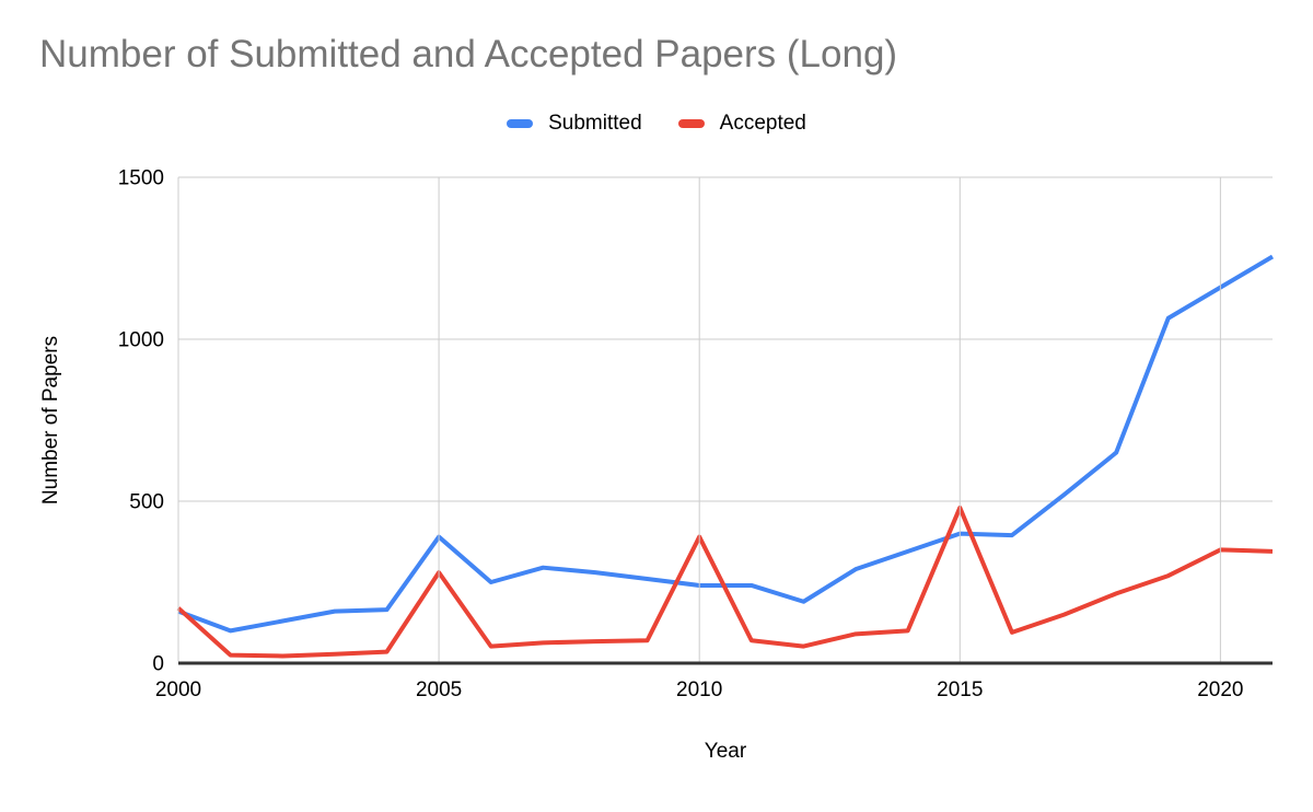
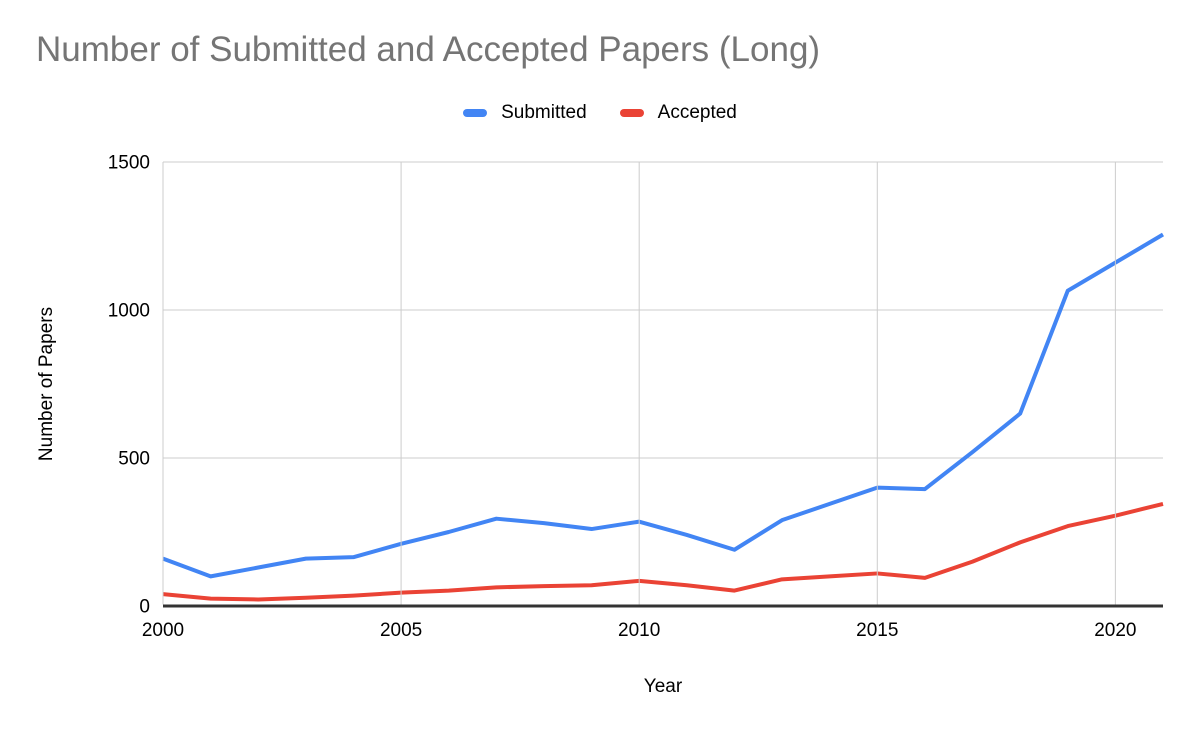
Accepted/2000: 170 -> 40
Submitted/2005: 390 -> 210
Accepted/2005: 280 -> 40
Submitted/2010: 240 -> 280
Accepted/2010: 390 -> 80
Accepted/2015: 480 -> 110
Accepted/2020: 350 -> 300
